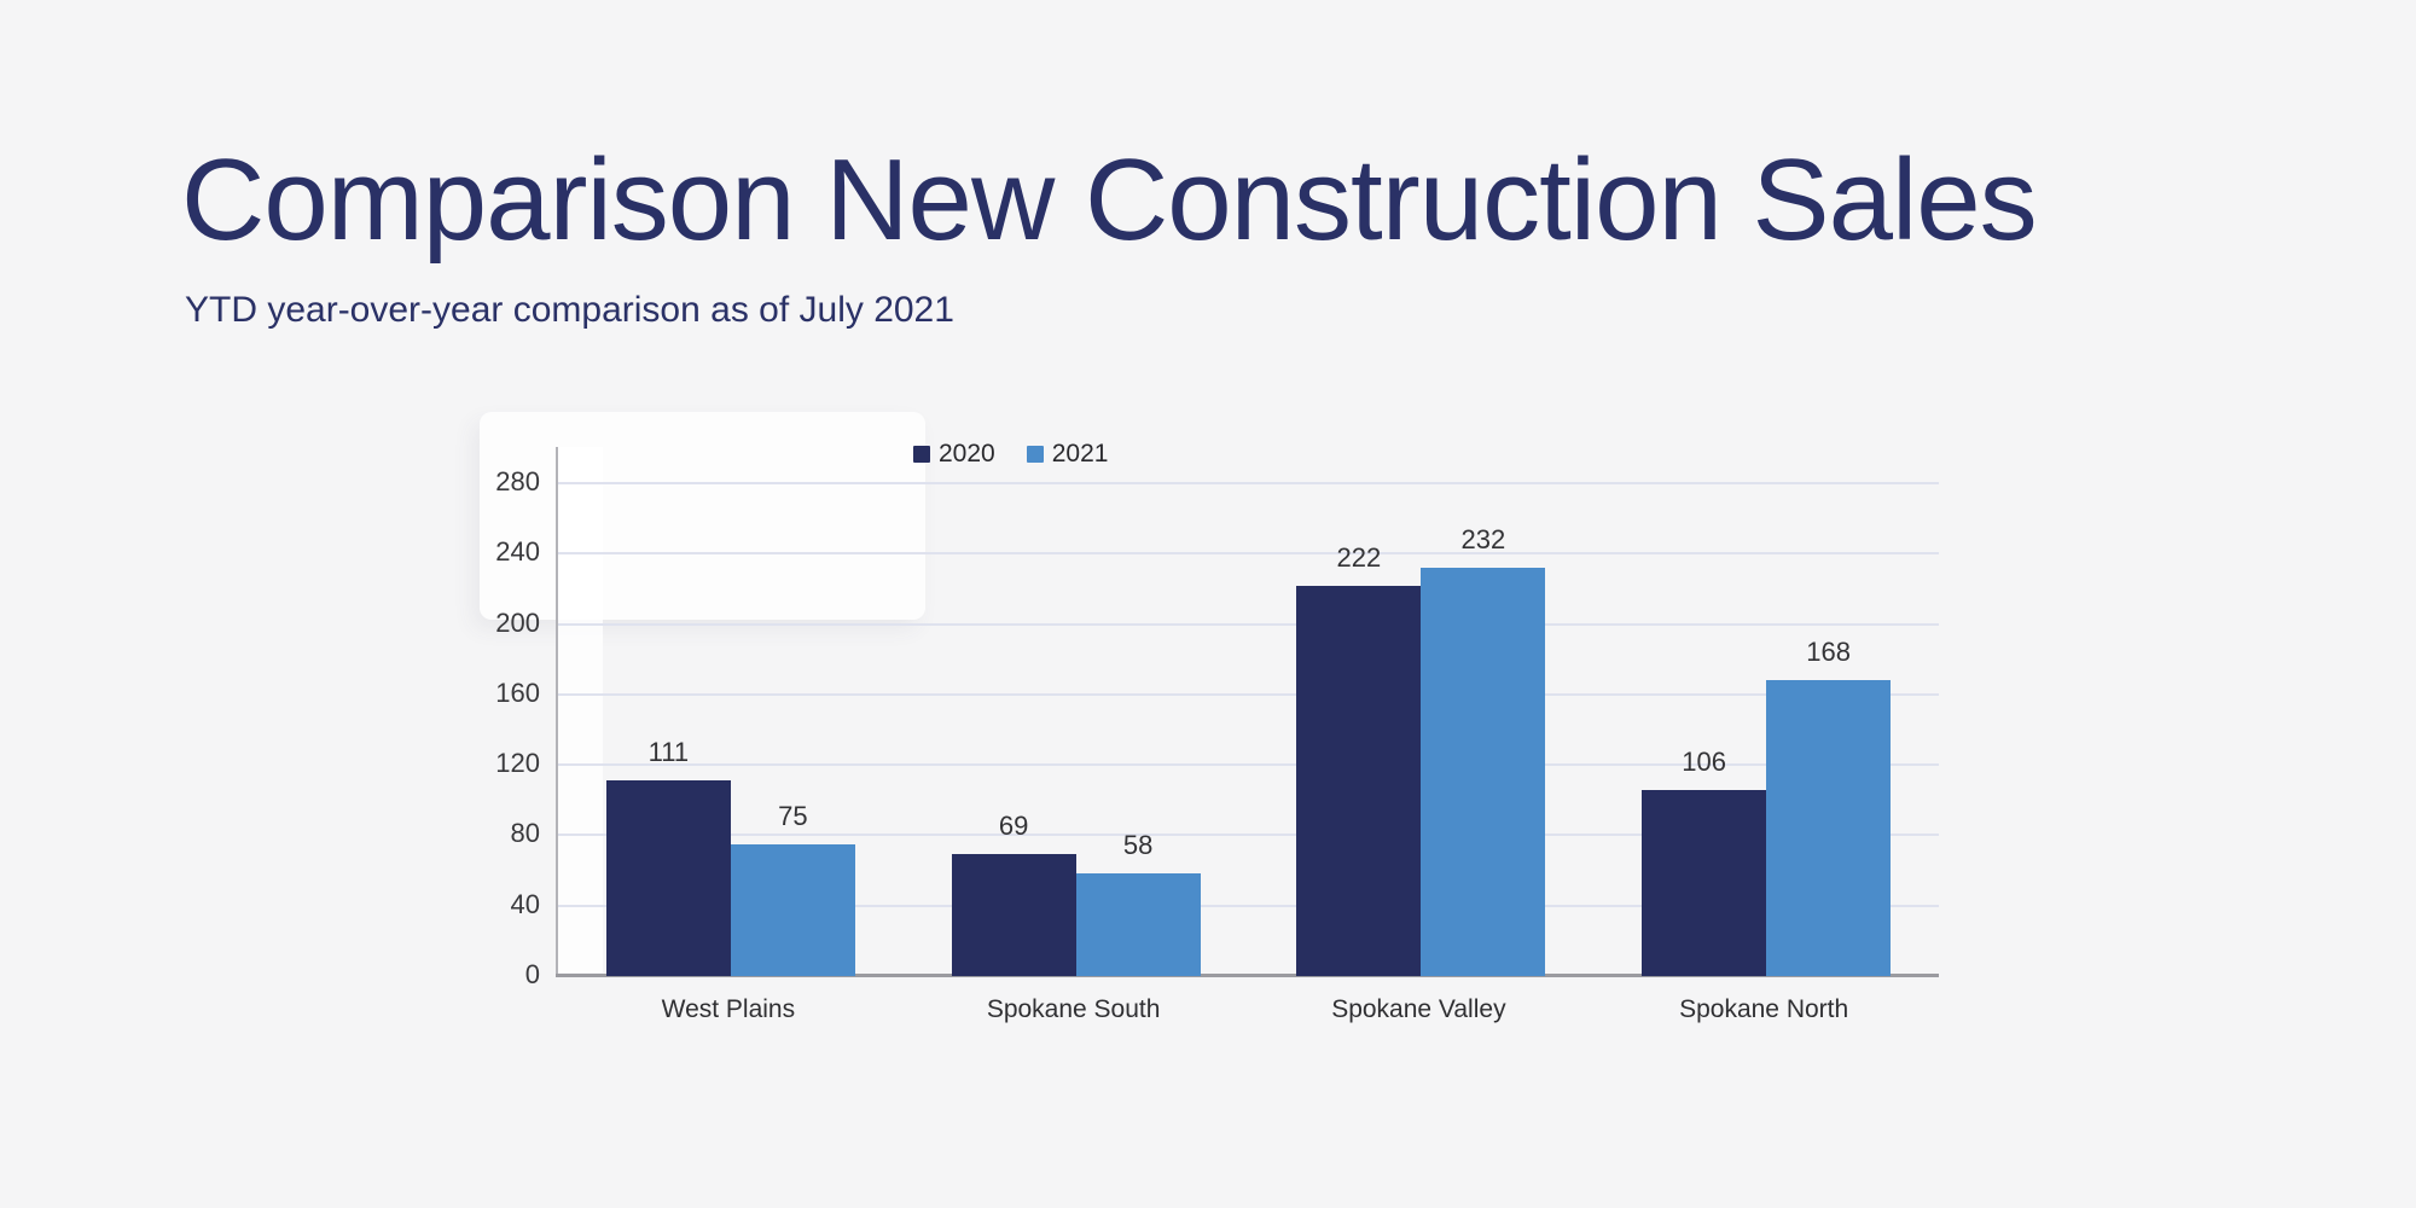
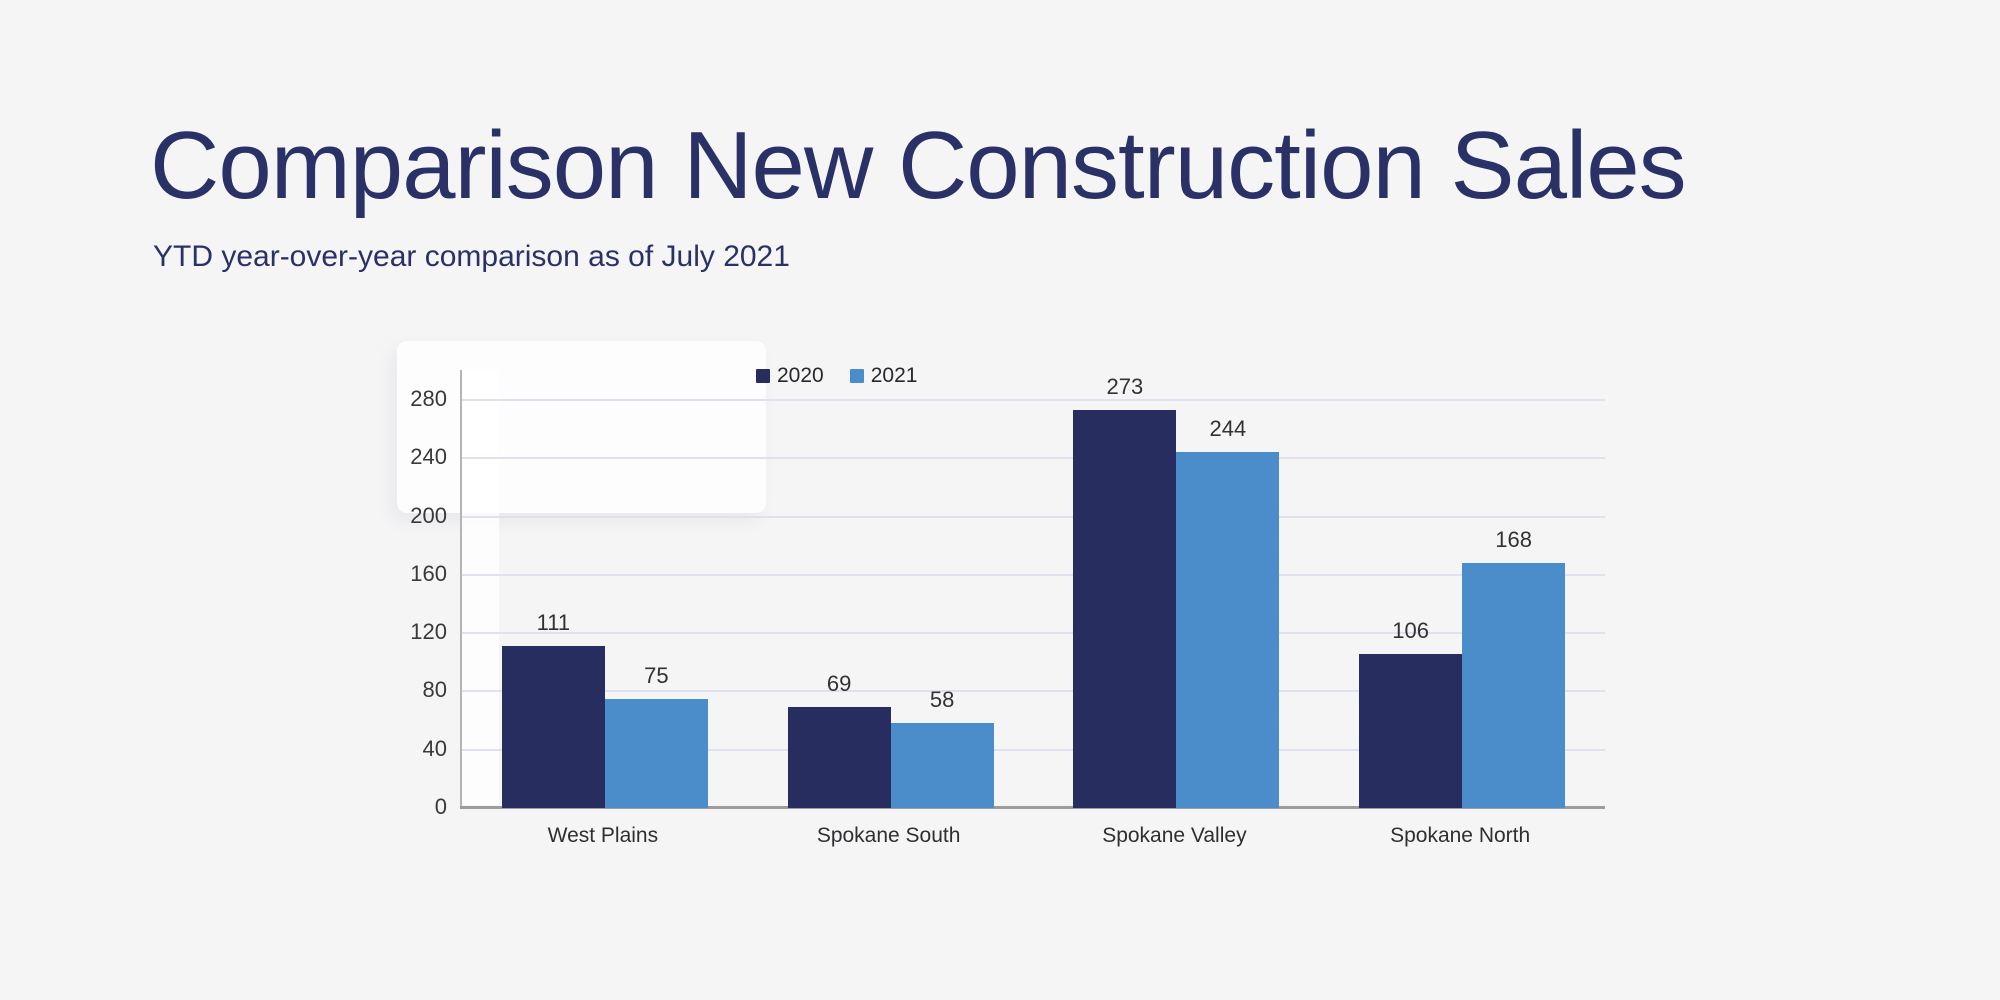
2020/Spokane Valley: 222 -> 273
2021/Spokane Valley: 232 -> 244
